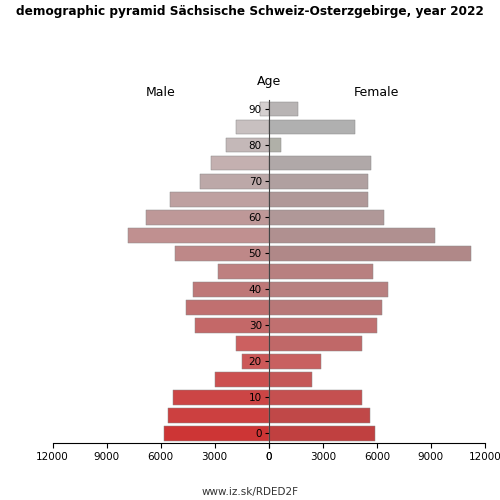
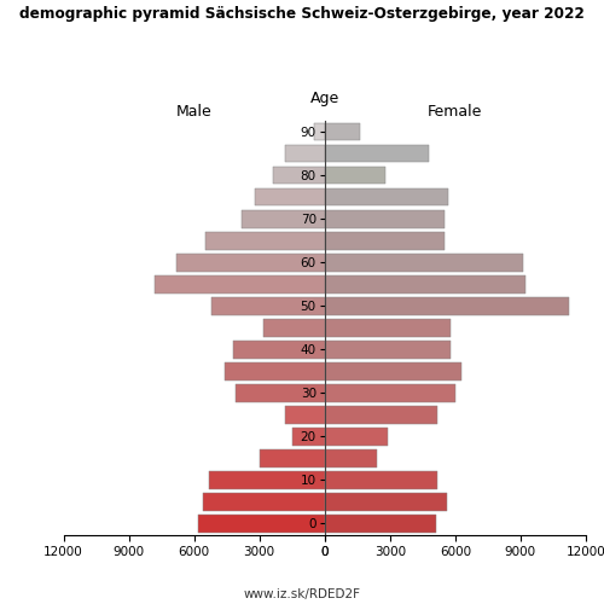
Female/80: 700 -> 2800
Female/60: 6400 -> 9100
Female/40: 6600 -> 5800
Female/0: 5900 -> 5100
